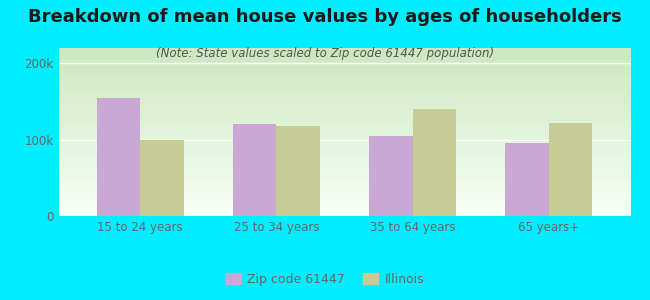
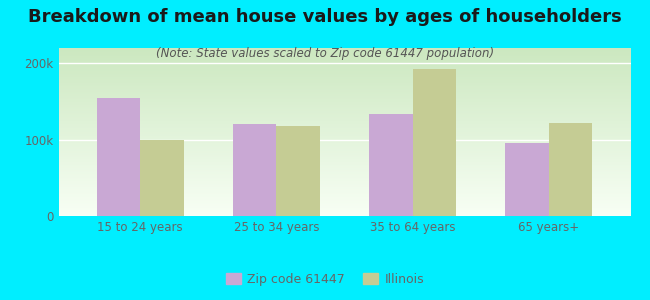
Zip code 61447/35 to 64 years: 105k -> 134k
Illinois/35 to 64 years: 140k -> 192k
